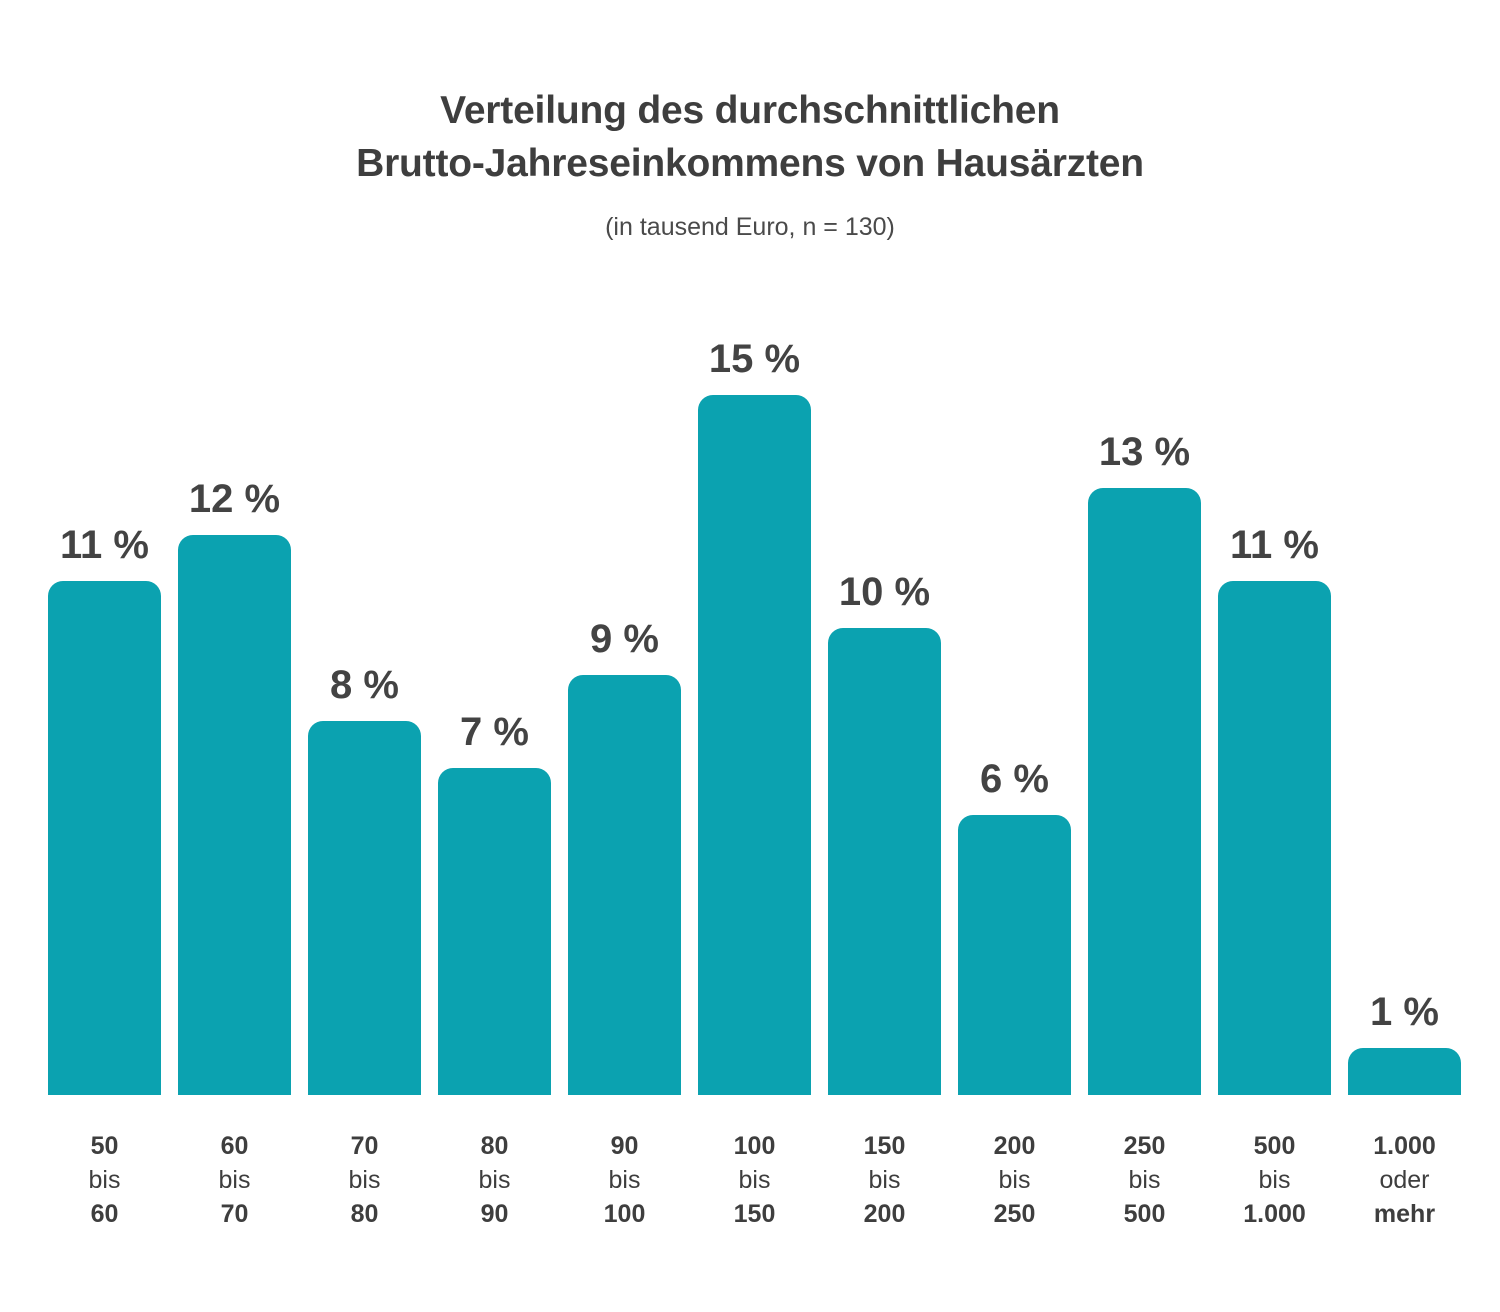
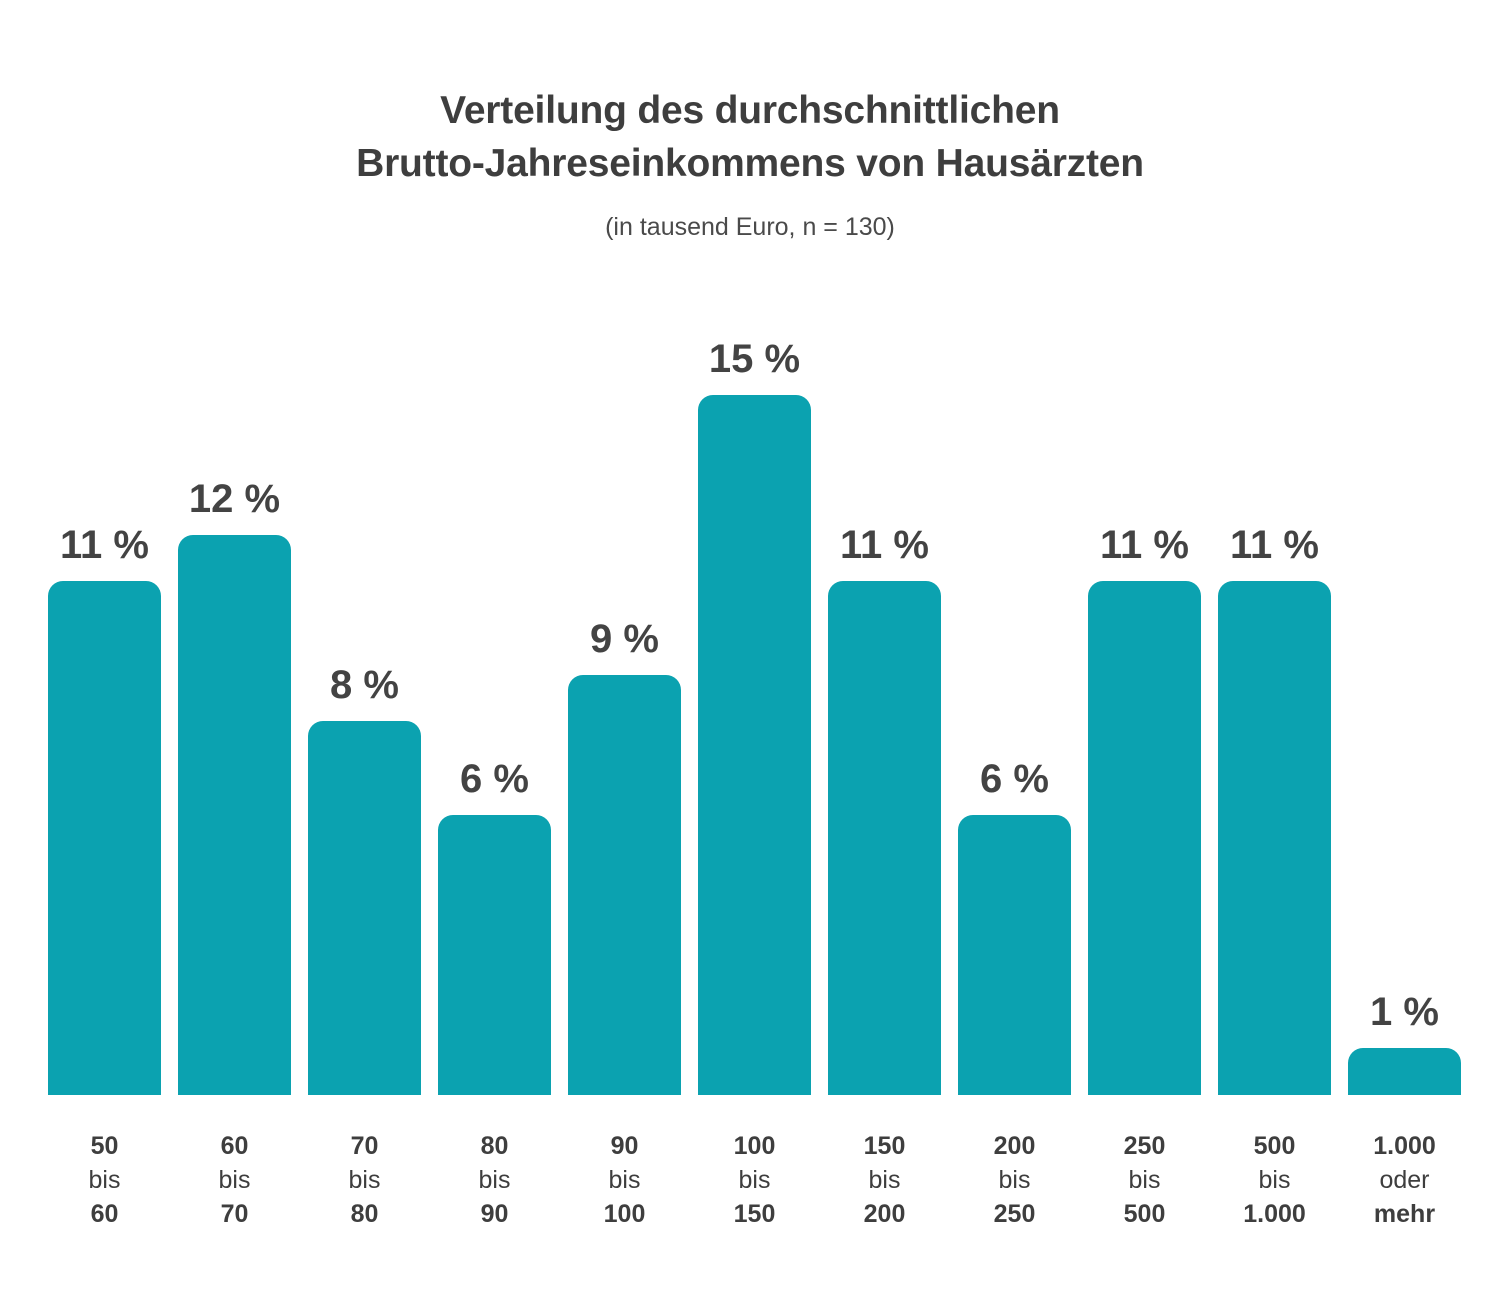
80 bis 90: 7 -> 6
150 bis 200: 10 -> 11
250 bis 500: 13 -> 11
